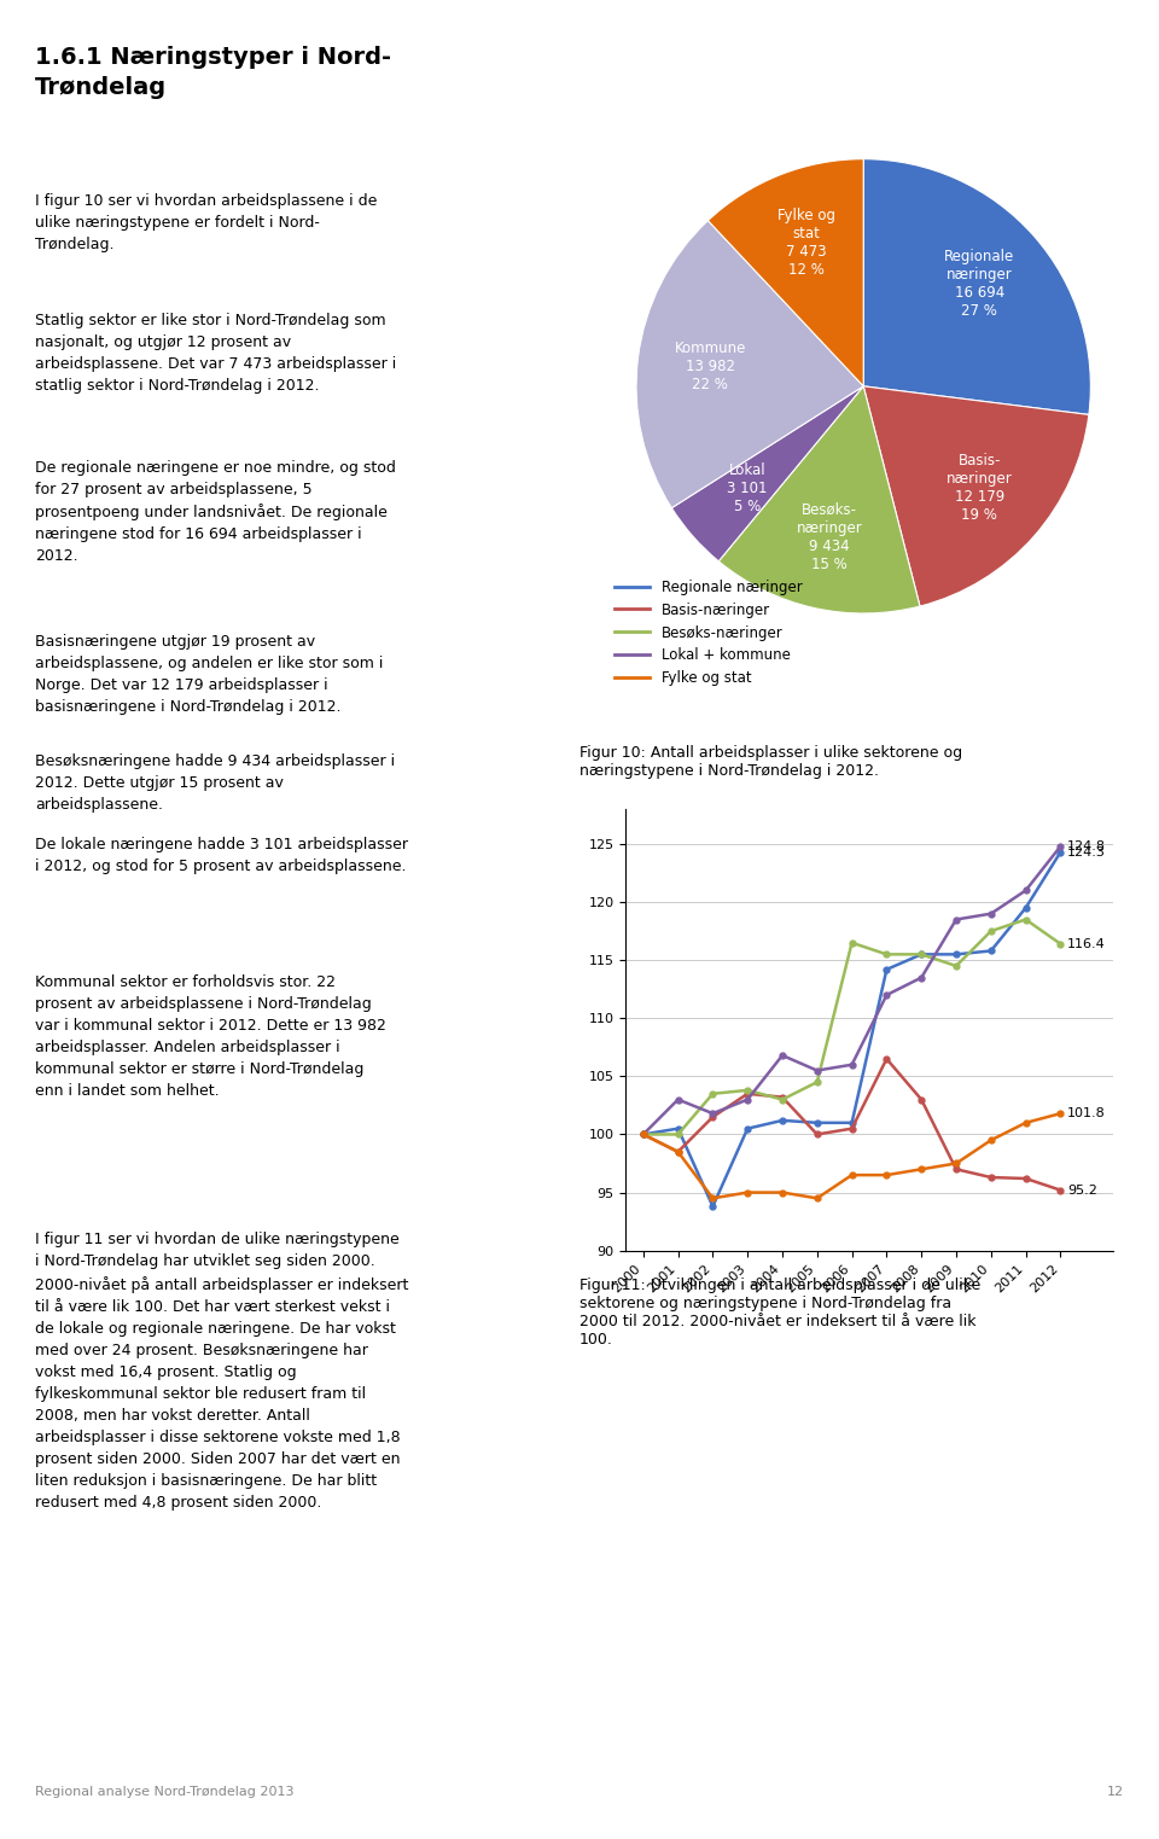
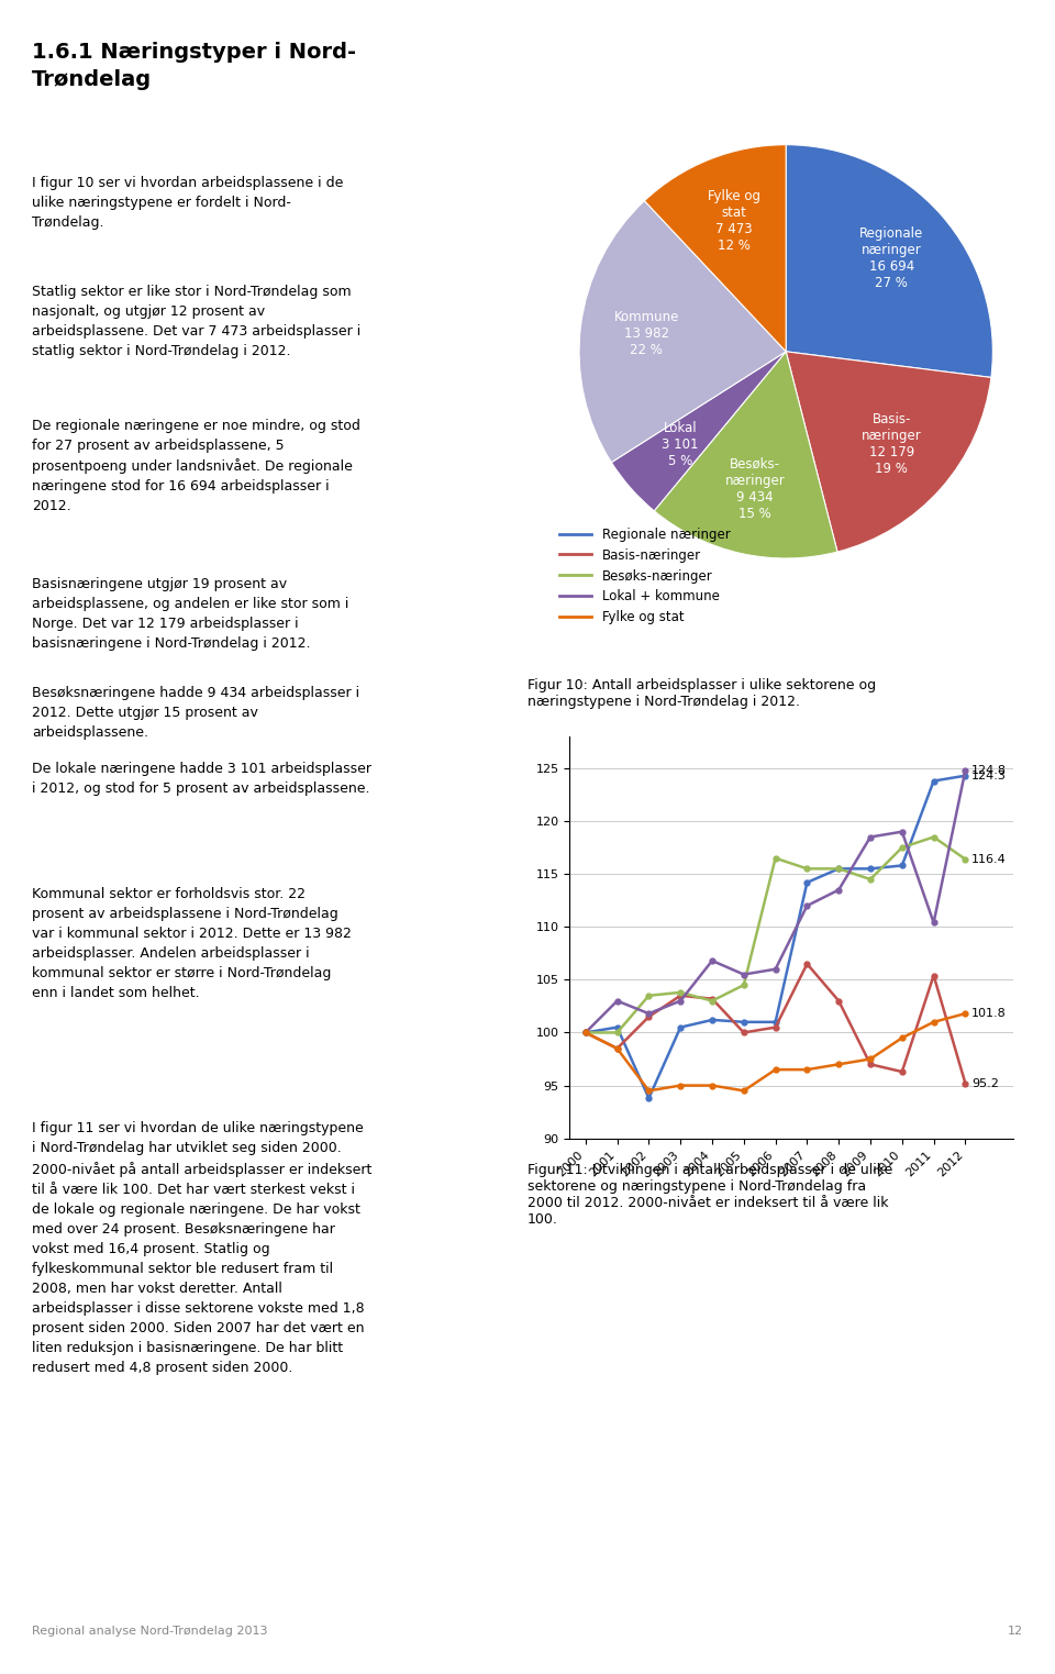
Regionale næringer/2011: 119.5 -> 123.8
Basis-næringer/2011: 96.2 -> 105.4
Lokal + kommune/2011: 121.0 -> 110.4
